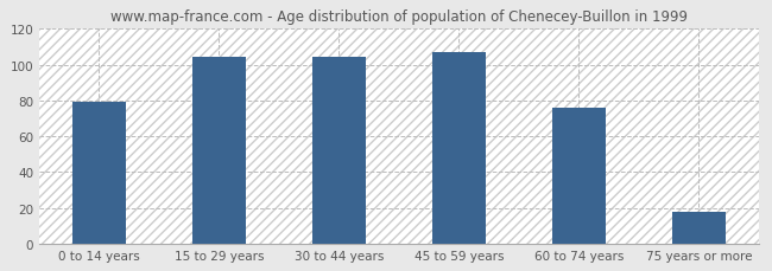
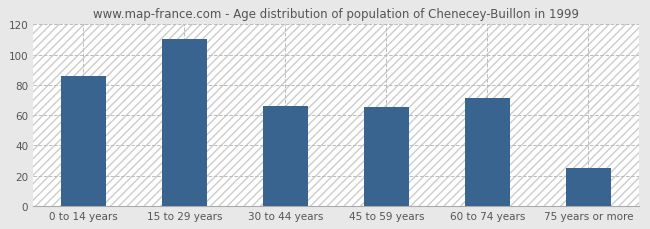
0 to 14 years: 79 -> 86
15 to 29 years: 104 -> 110
30 to 44 years: 104 -> 66
45 to 59 years: 107 -> 65
60 to 74 years: 76 -> 71
75 years or more: 18 -> 25
